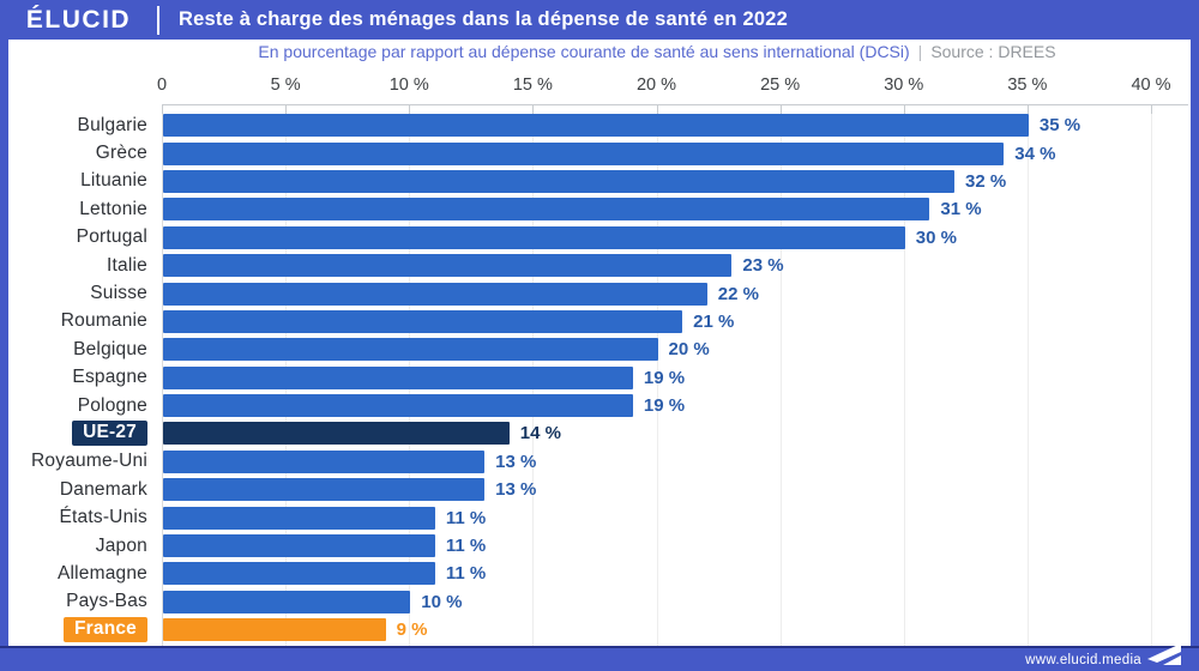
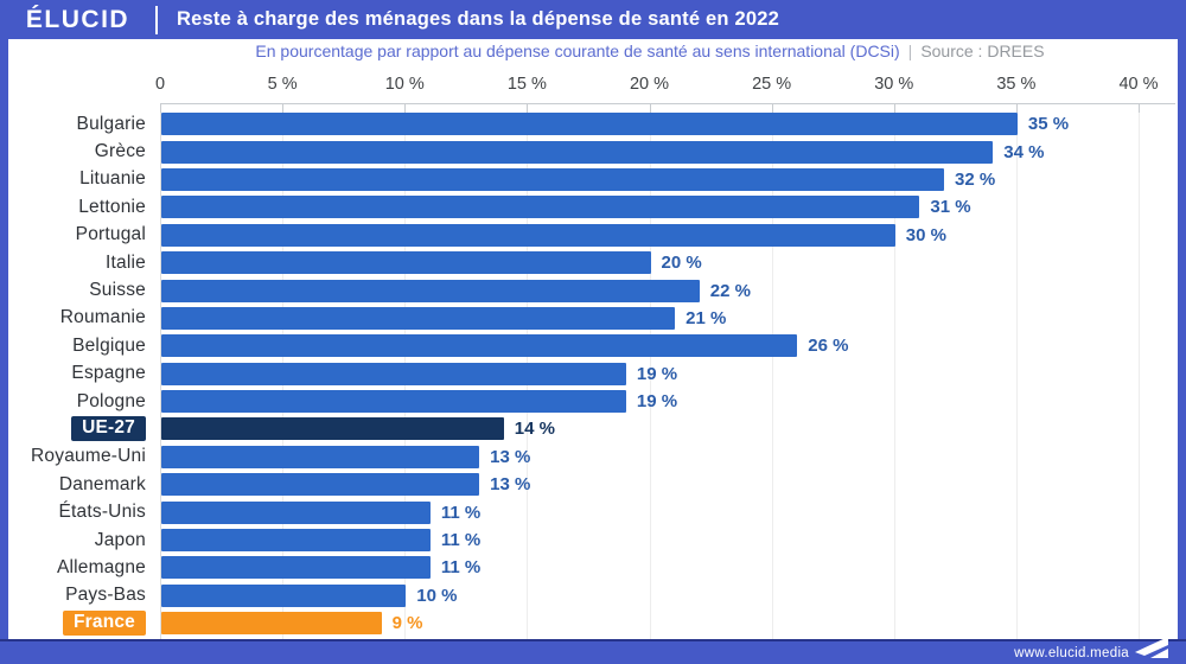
Italie: 23 -> 20
Belgique: 20 -> 26
